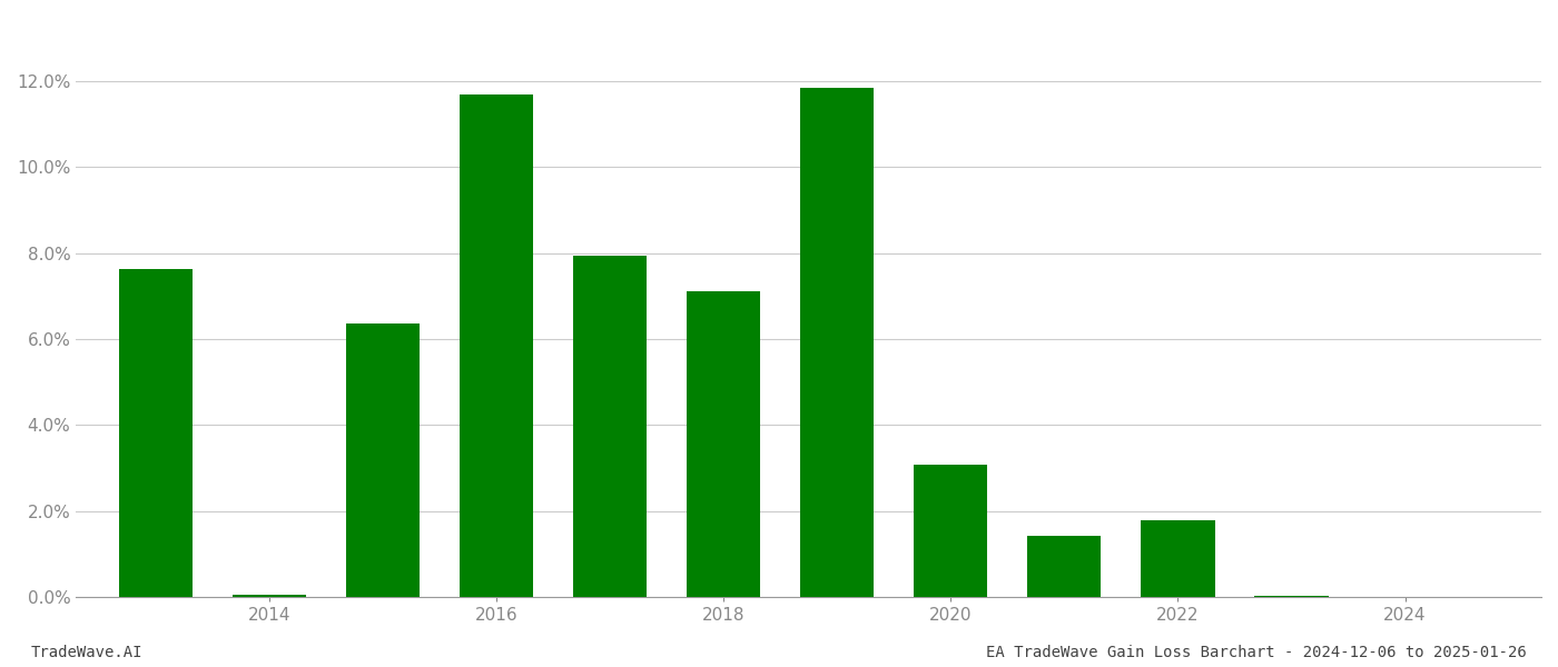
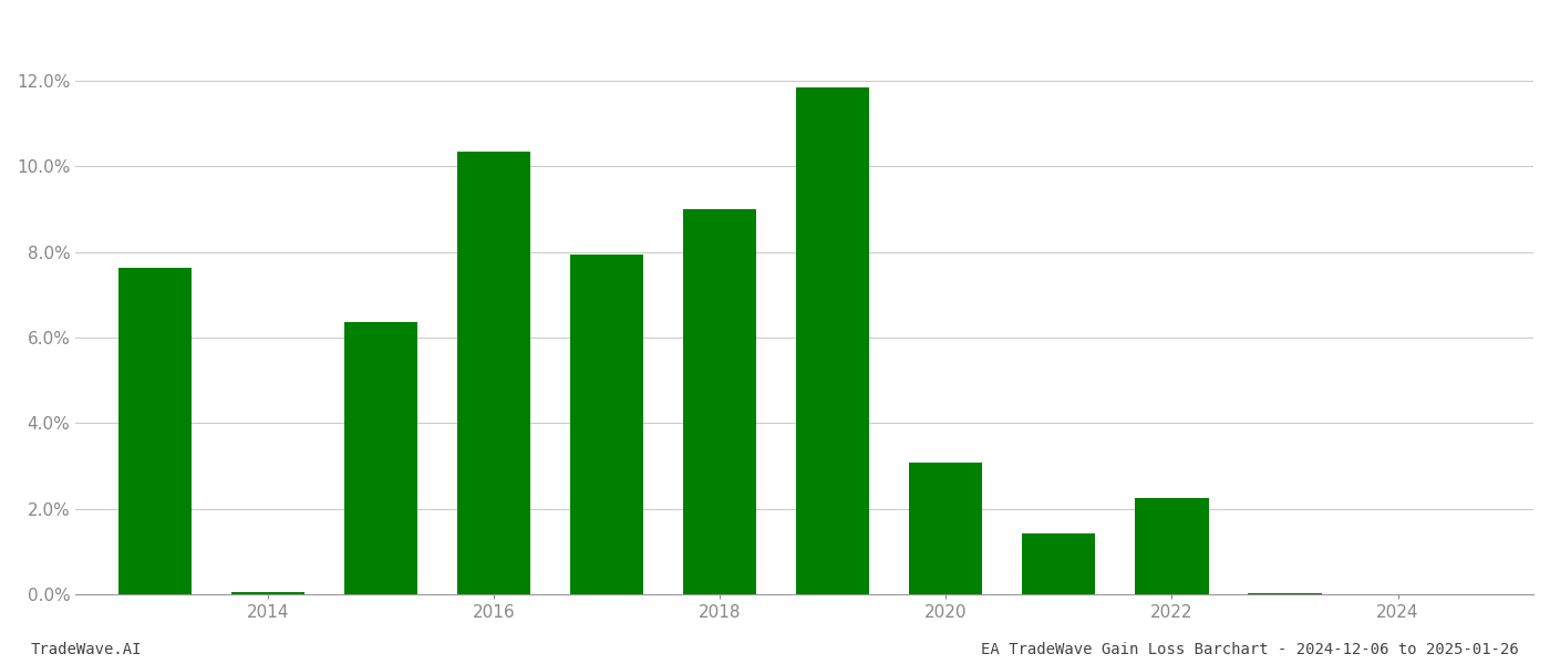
2016: 11.70% -> 10.35%
2018: 7.12% -> 9.00%
2022: 1.78% -> 2.25%
